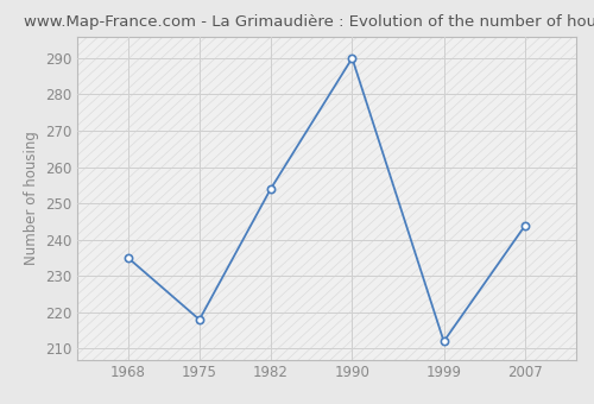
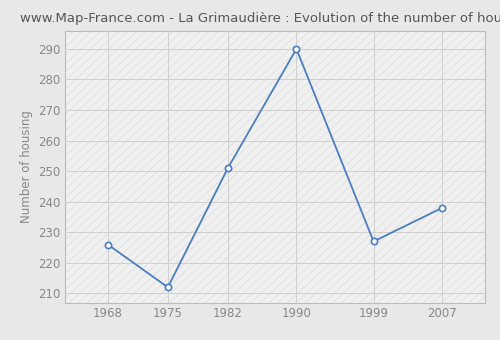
1968: 235 -> 226
1975: 218 -> 212
1982: 254 -> 251
1999: 212 -> 227
2007: 244 -> 238
